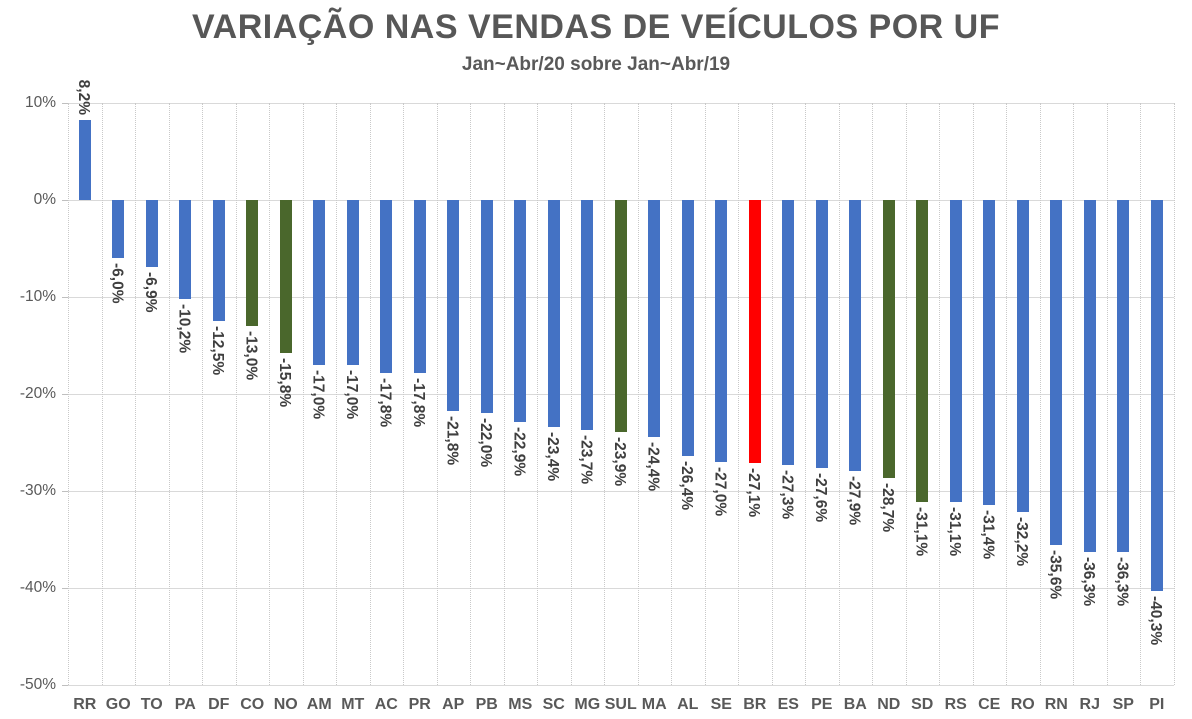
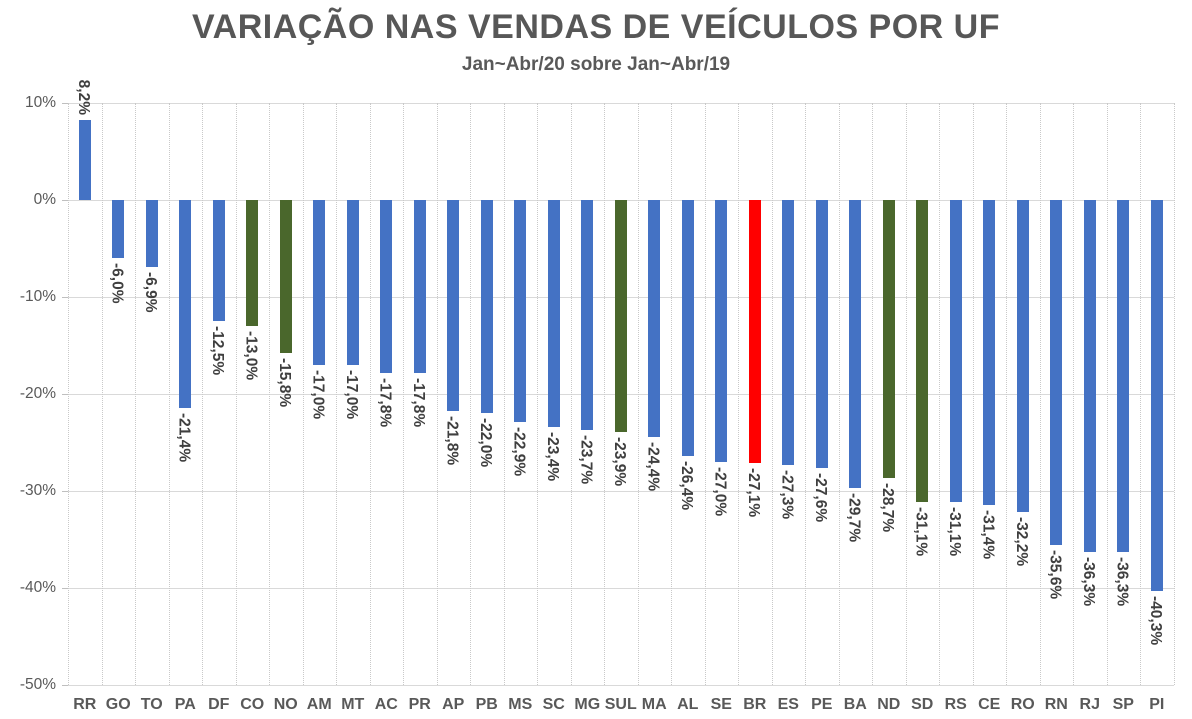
PA: -10,2% -> -21,4%
BA: -27,9% -> -29,7%
